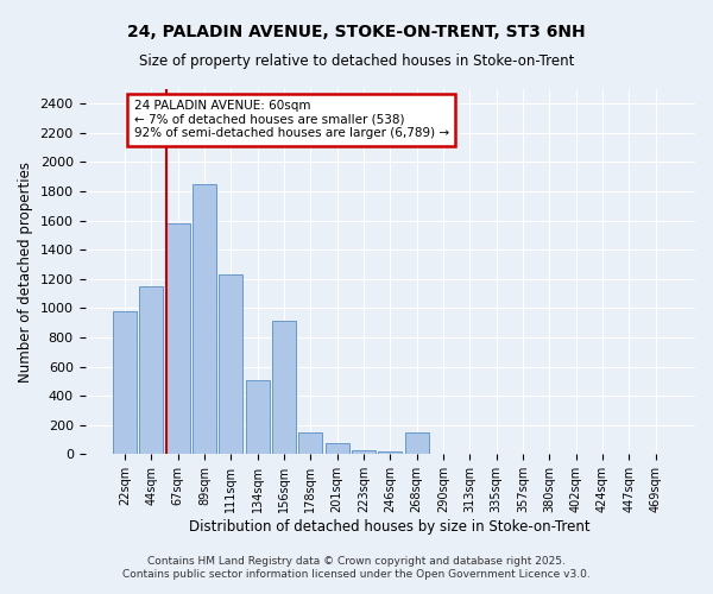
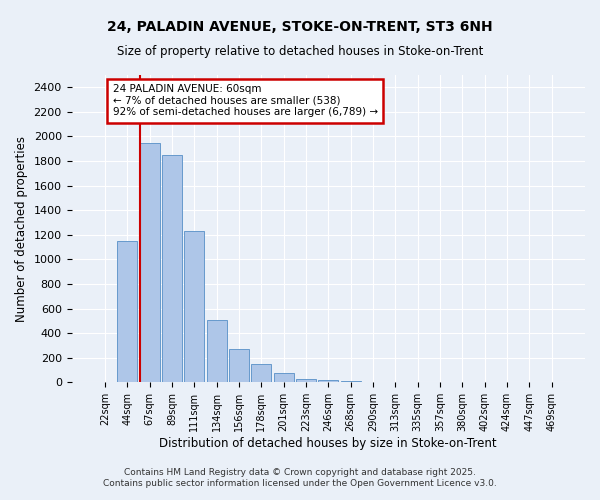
22sqm: 980 -> 0
67sqm: 1580 -> 1950
156sqm: 910 -> 270
268sqm: 150 -> 10
